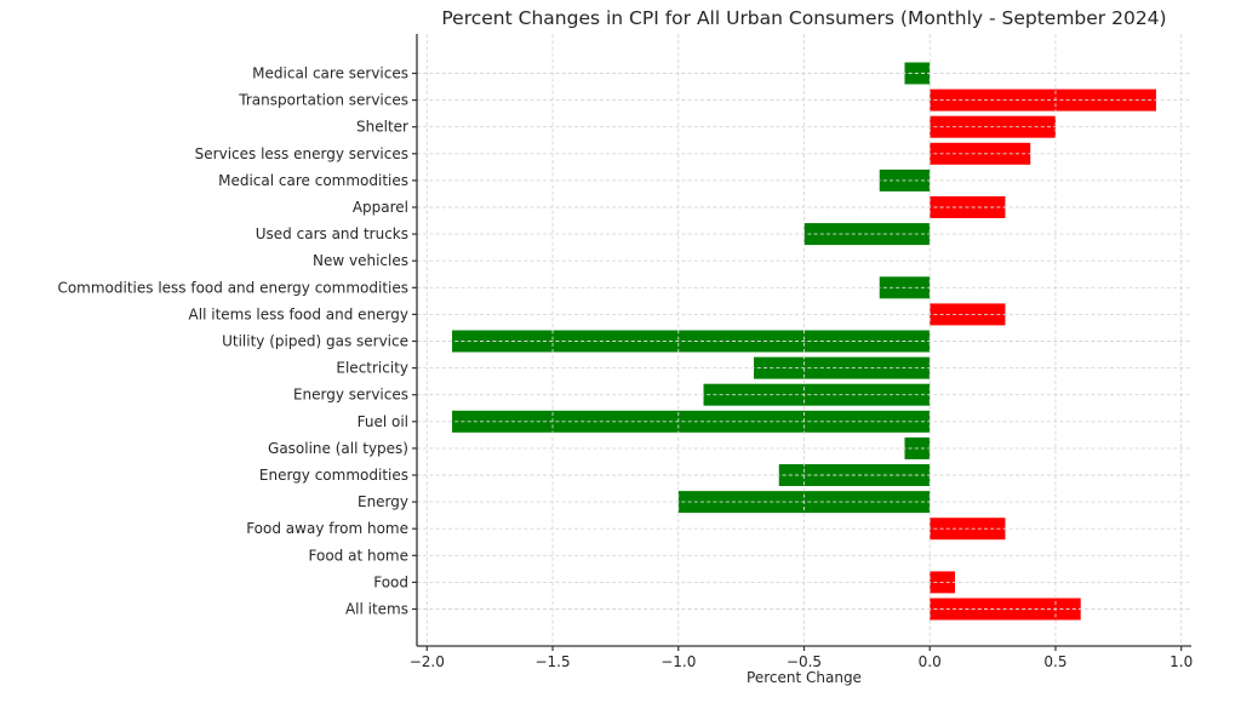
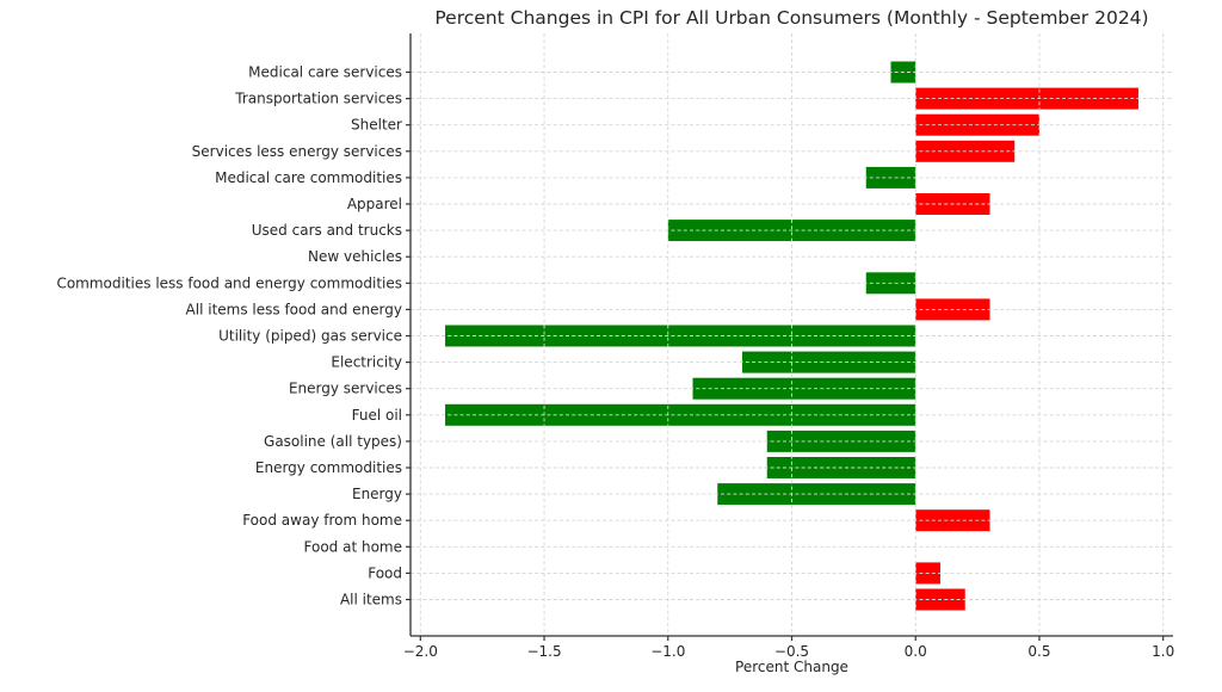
Used cars and trucks: -0.5 -> -1.0
Gasoline (all types): -0.1 -> -0.6
Energy: -1.0 -> -0.8
All items: 0.6 -> 0.2
